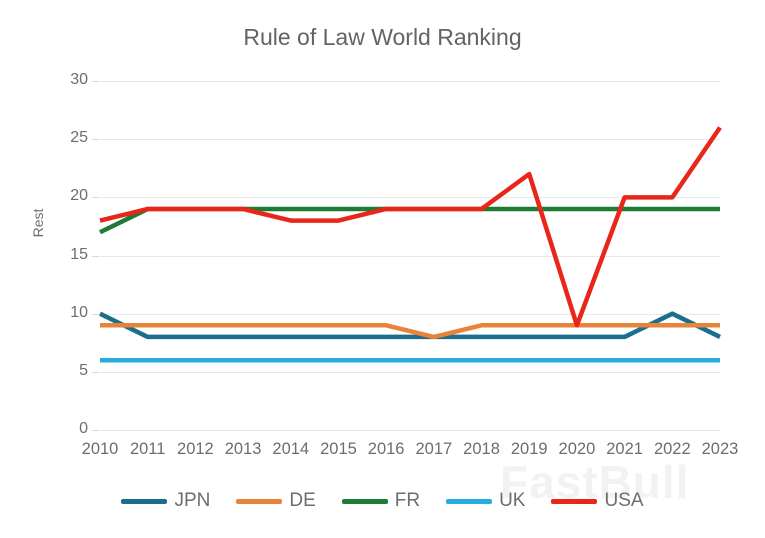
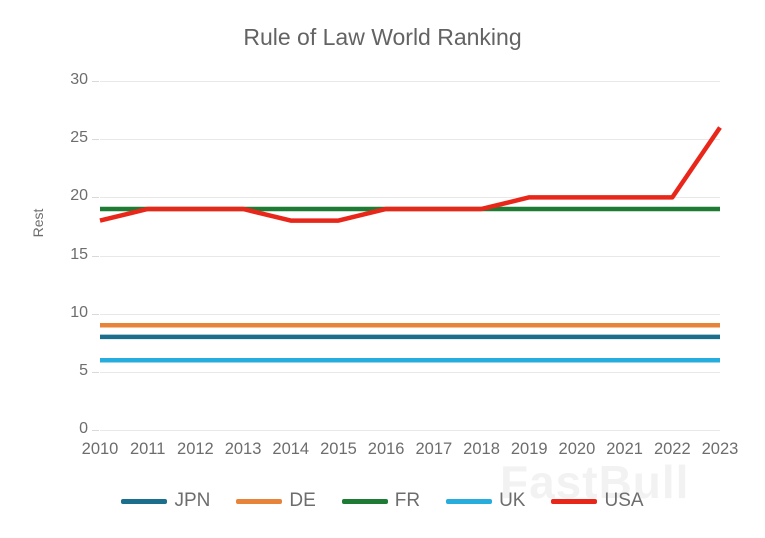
JPN/2010: 10 -> 8
FR/2010: 17 -> 19
DE/2017: 8 -> 9
USA/2019: 22 -> 20
USA/2020: 9 -> 20
JPN/2022: 10 -> 8
